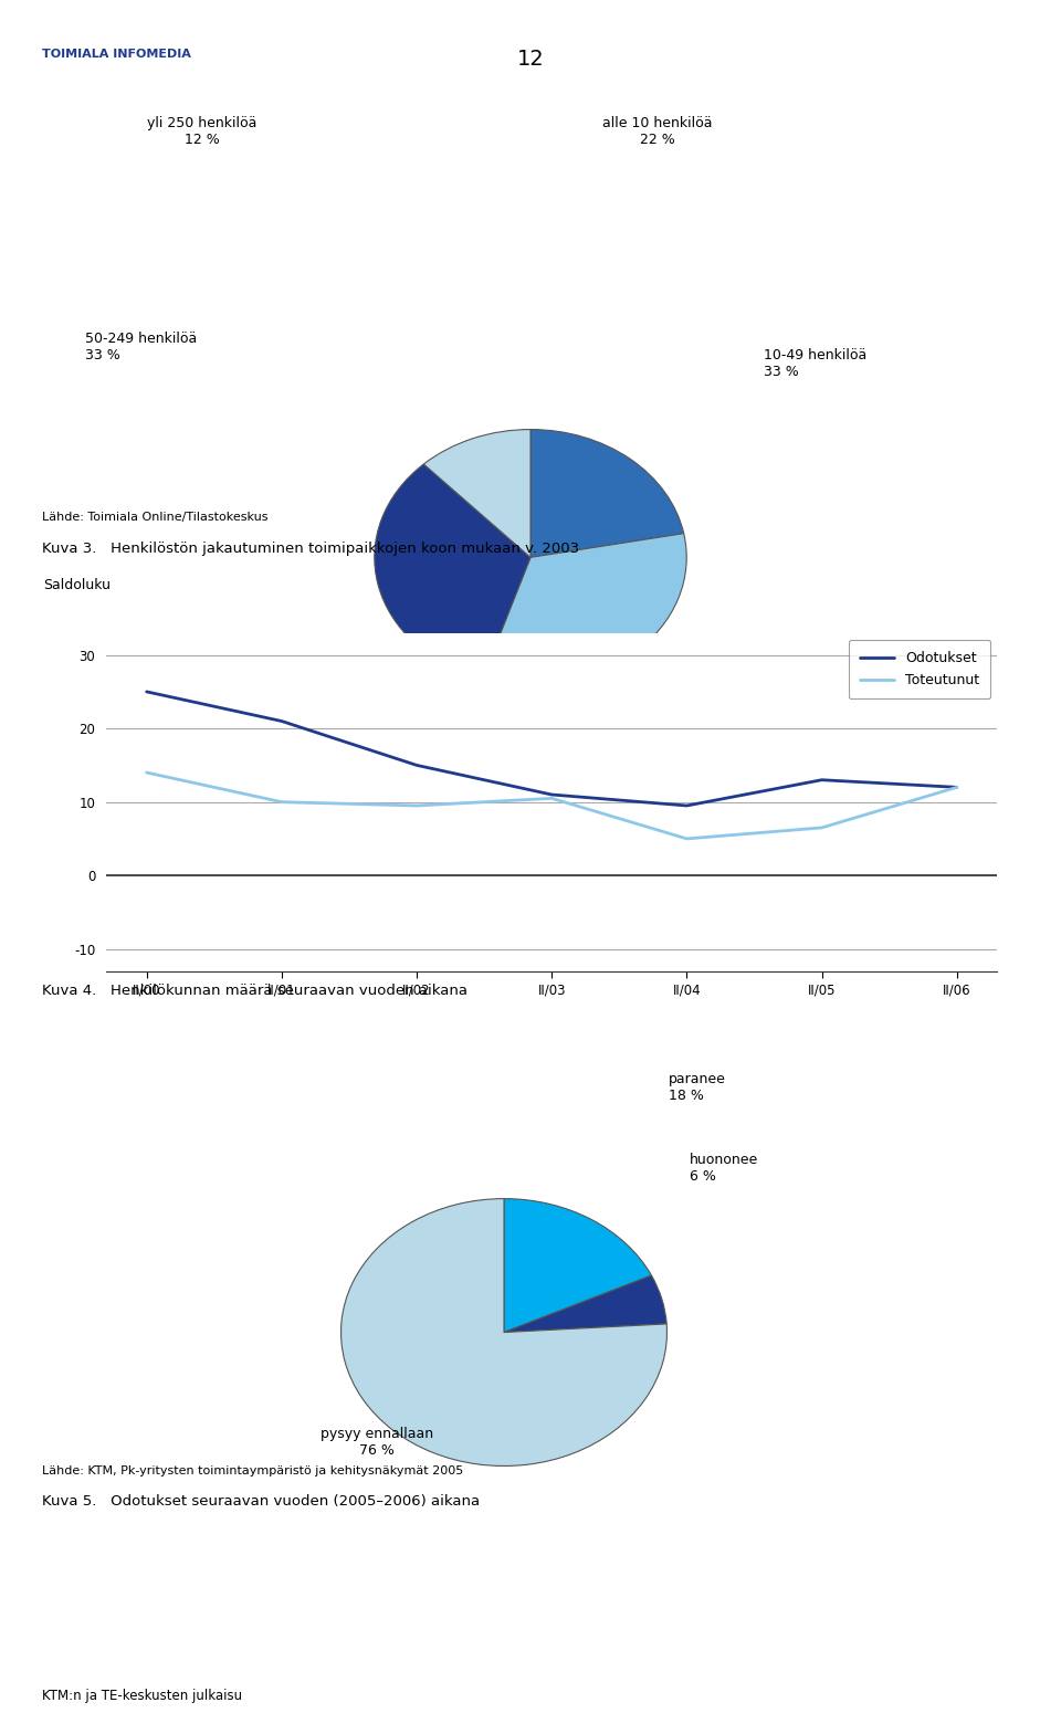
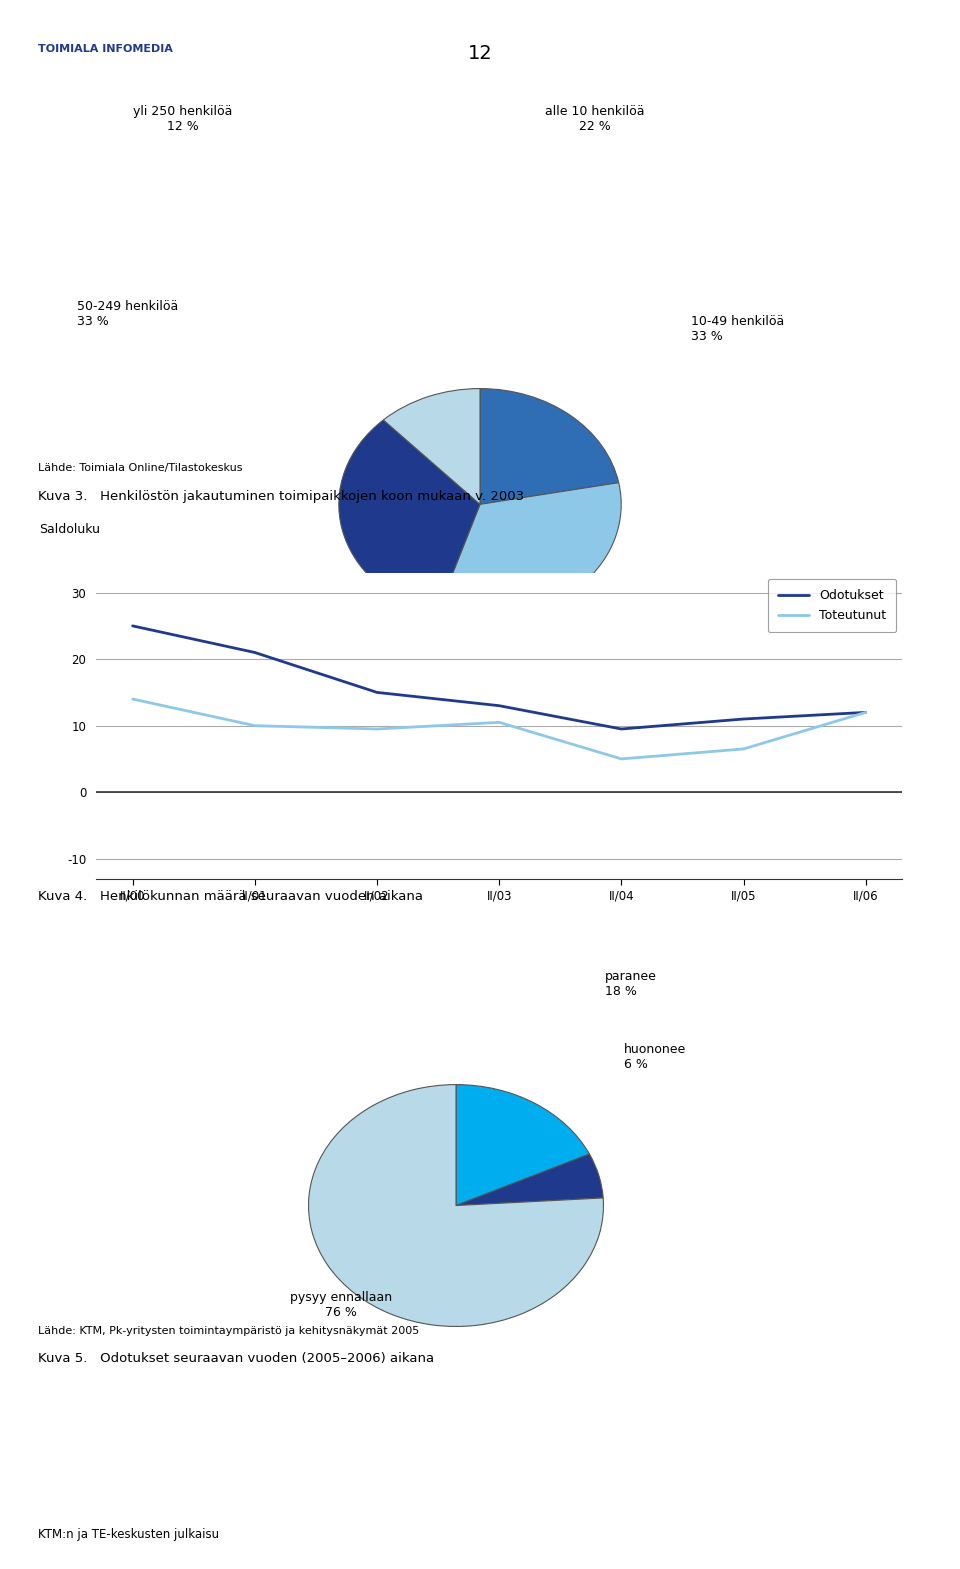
Odotukset/II/03: 11.0 -> 13.0
Odotukset/II/05: 13.0 -> 11.0
